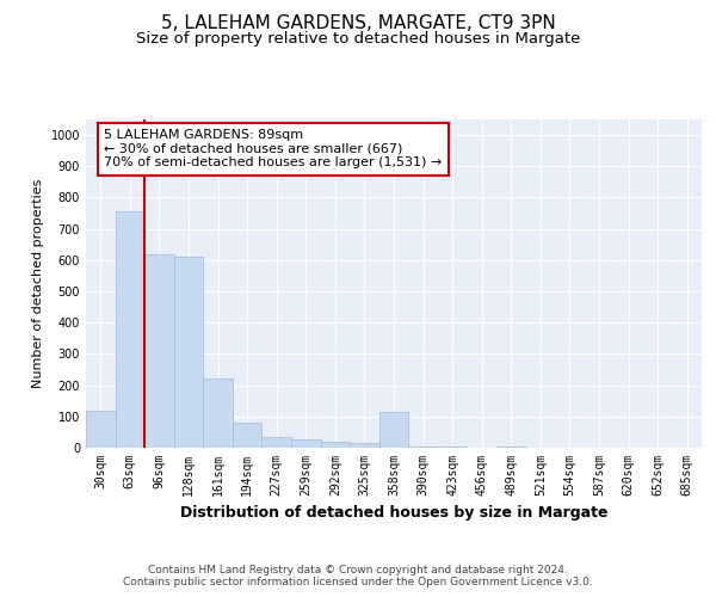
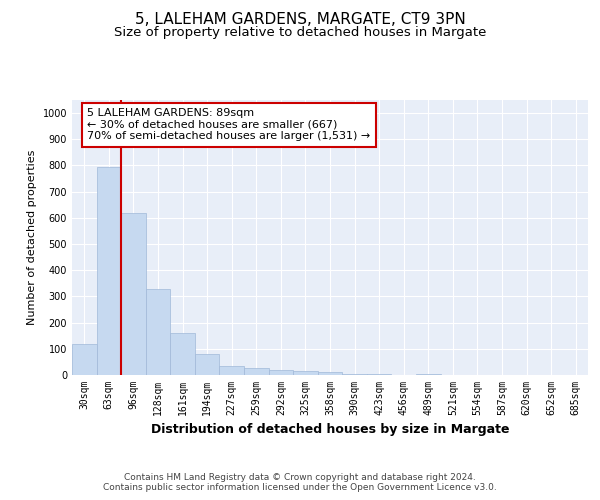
63sqm: 755 -> 795
128sqm: 610 -> 330
161sqm: 220 -> 160
358sqm: 115 -> 10
